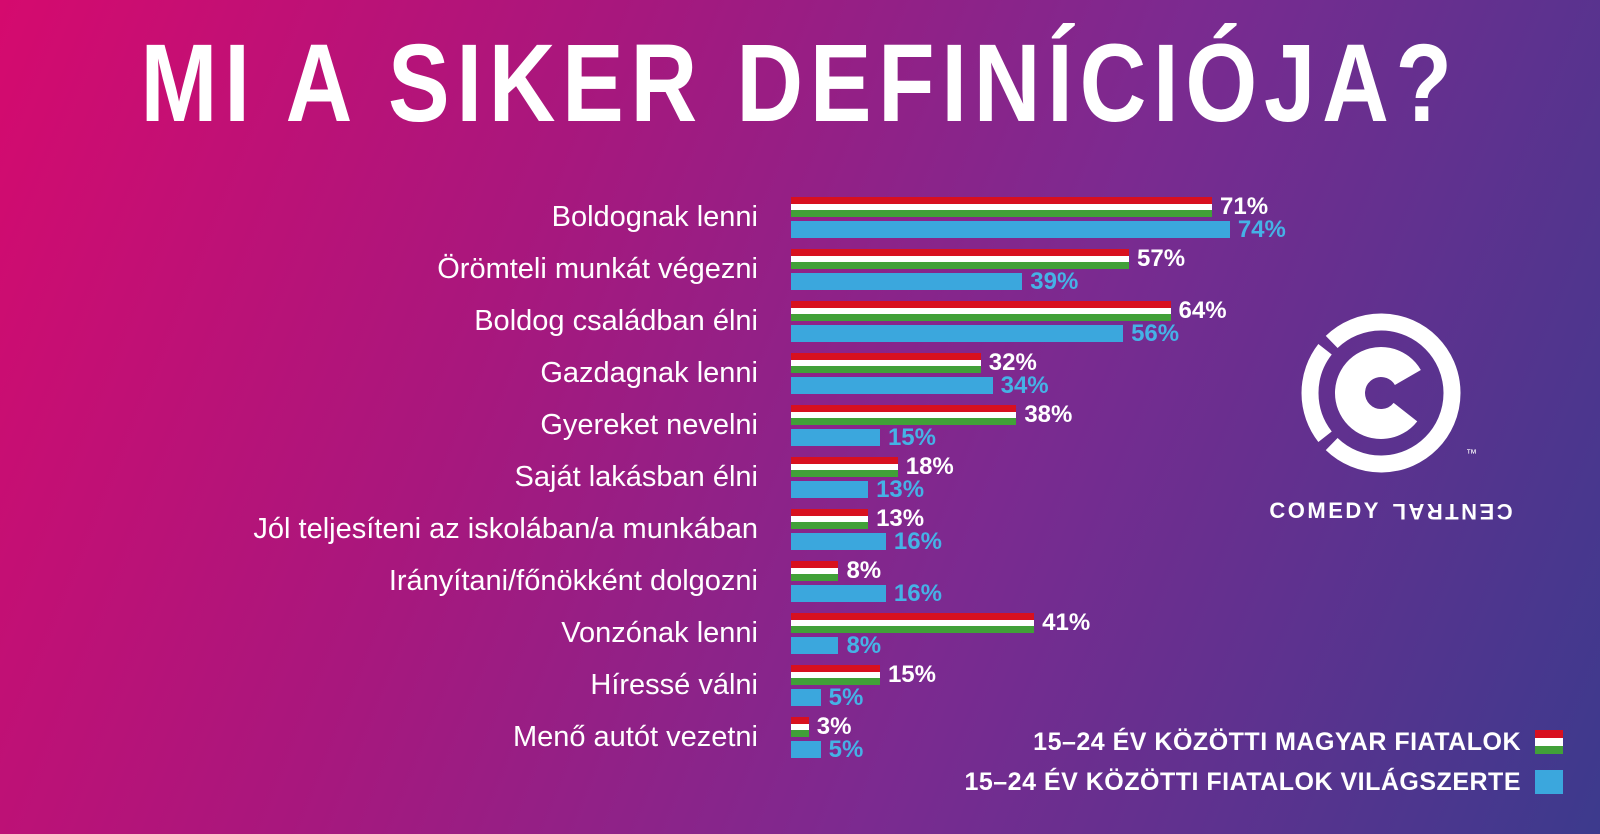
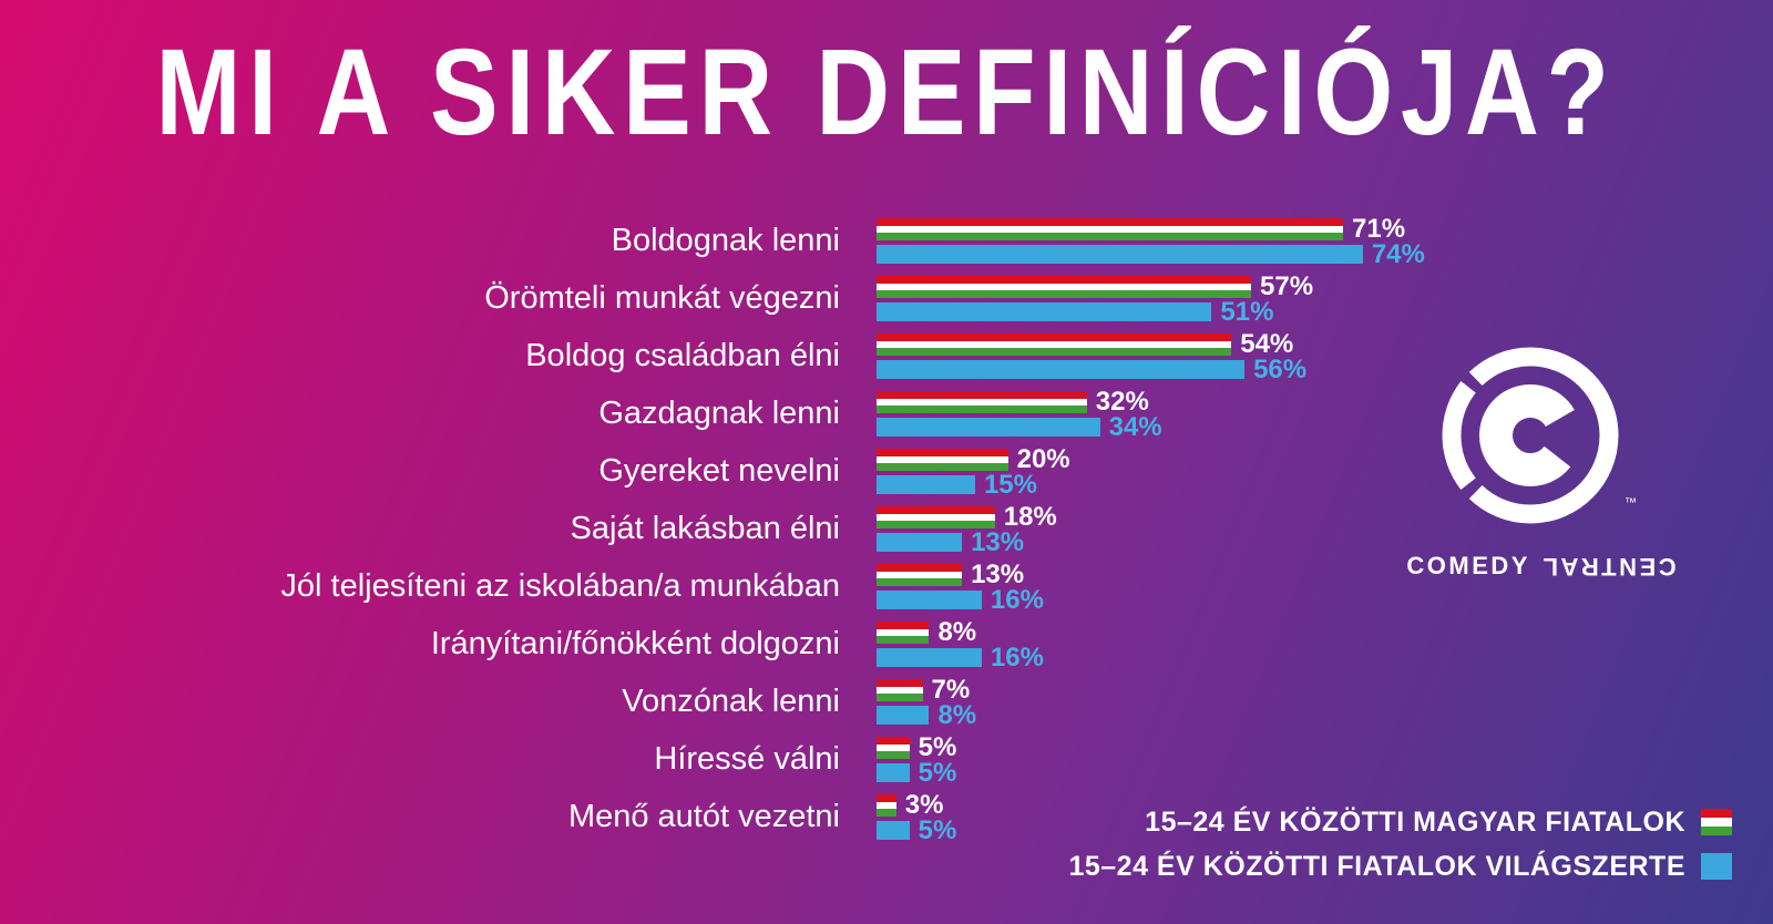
15–24 ÉV KÖZÖTTI FIATALOK VILÁGSZERTE/Örömteli munkát végezni: 39% -> 51%
15–24 ÉV KÖZÖTTI MAGYAR FIATALOK/Boldog családban élni: 64% -> 54%
15–24 ÉV KÖZÖTTI MAGYAR FIATALOK/Gyereket nevelni: 38% -> 20%
15–24 ÉV KÖZÖTTI MAGYAR FIATALOK/Vonzónak lenni: 41% -> 7%
15–24 ÉV KÖZÖTTI MAGYAR FIATALOK/Híressé válni: 15% -> 5%
